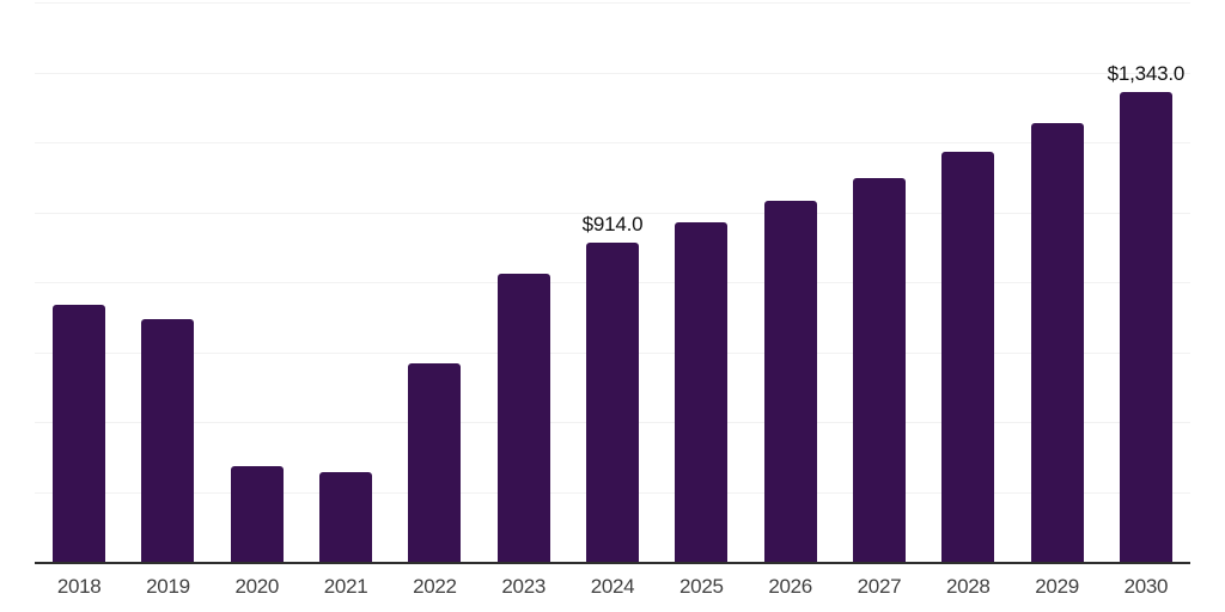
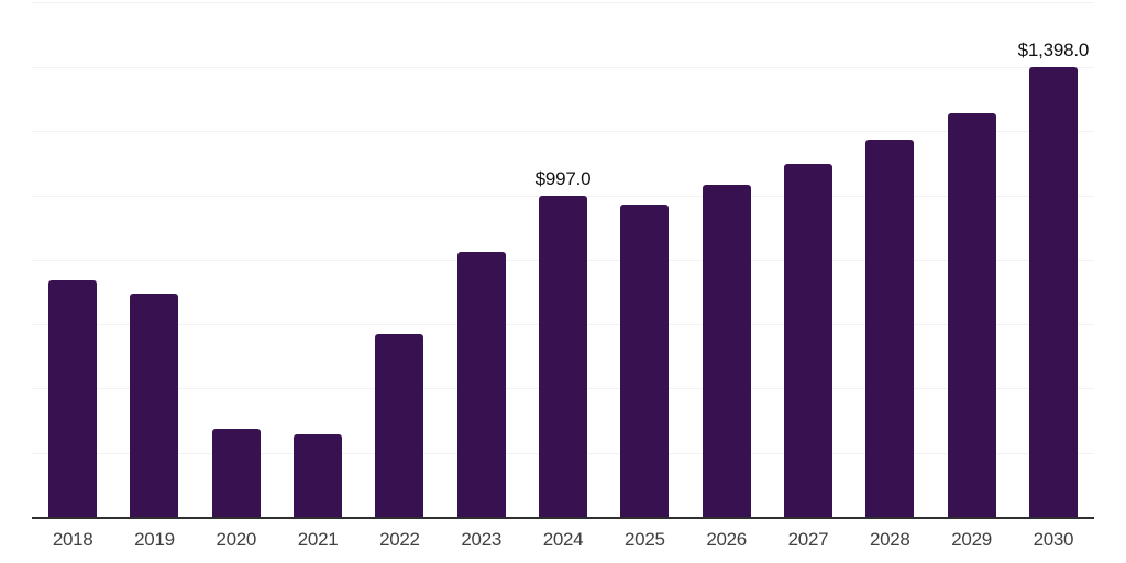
2024: $914.0 -> $997.0
2030: $1,343.0 -> $1,398.0
